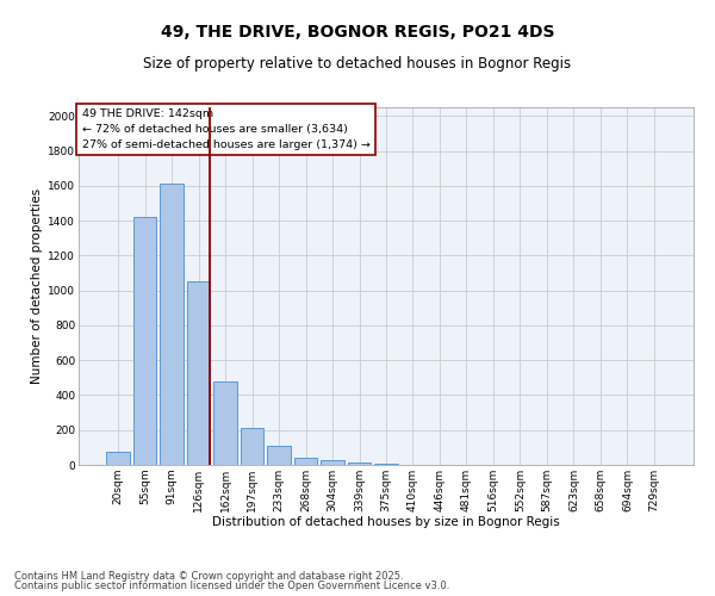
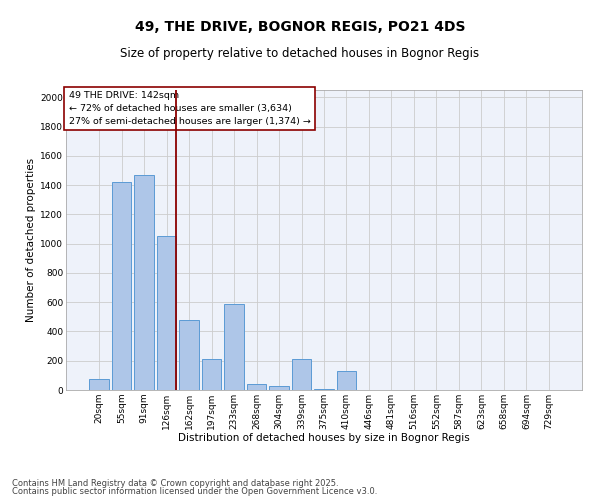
91sqm: 1610 -> 1470
233sqm: 110 -> 590
339sqm: 20 -> 210
410sqm: 0 -> 130
